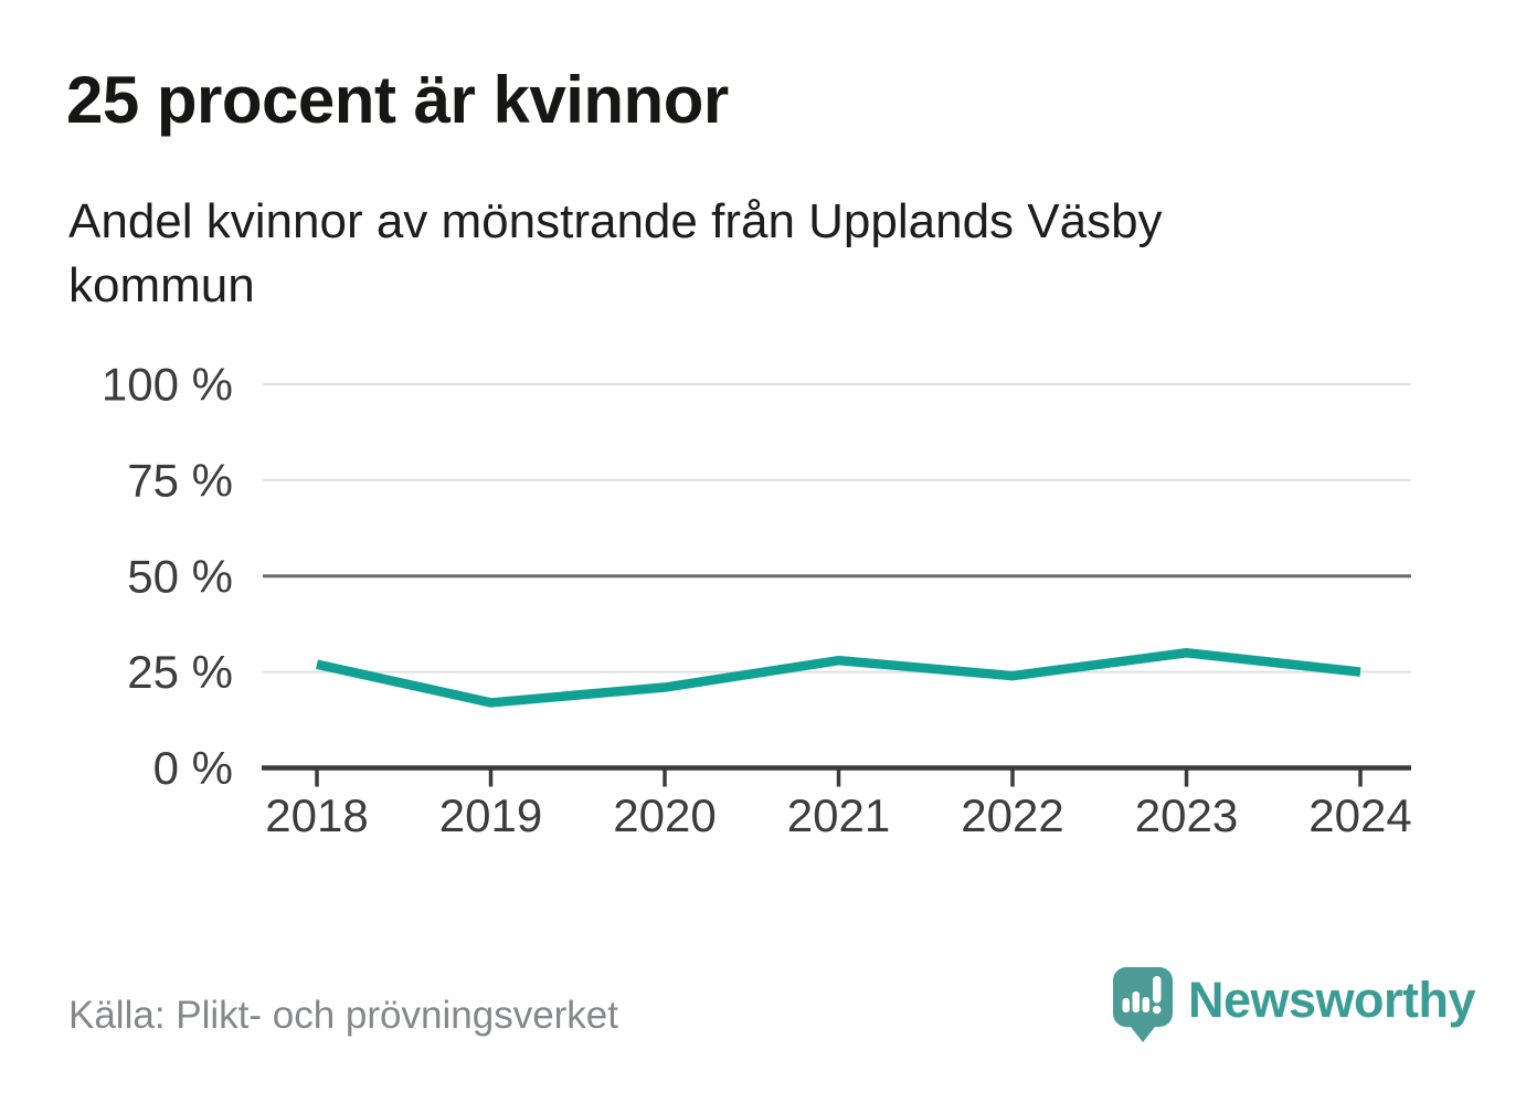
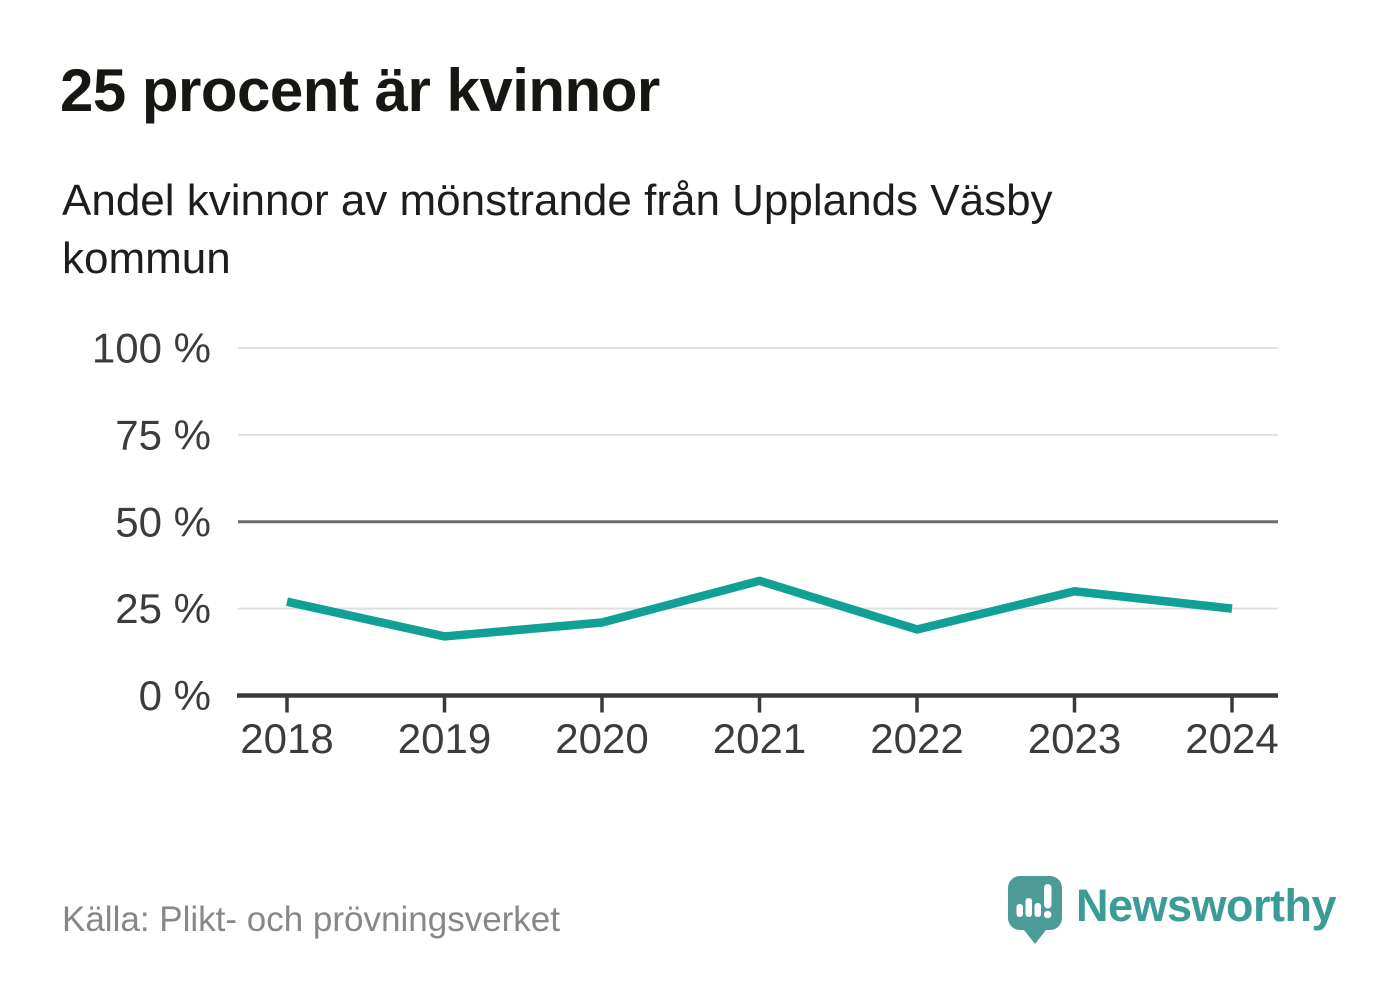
2021: 28% -> 33%
2022: 24% -> 19%
